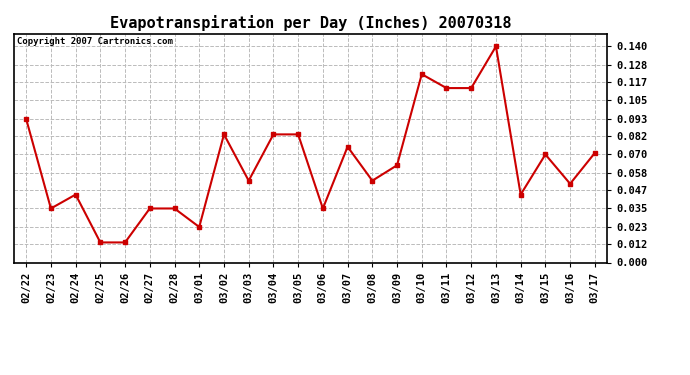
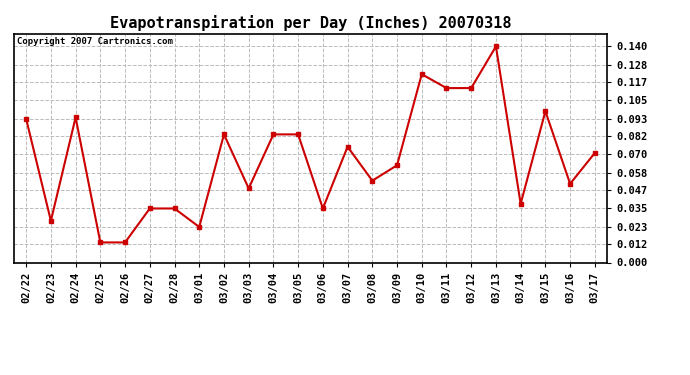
02/23: 0.035 -> 0.027
02/24: 0.044 -> 0.094
03/03: 0.053 -> 0.048
03/14: 0.044 -> 0.038
03/15: 0.070 -> 0.098
